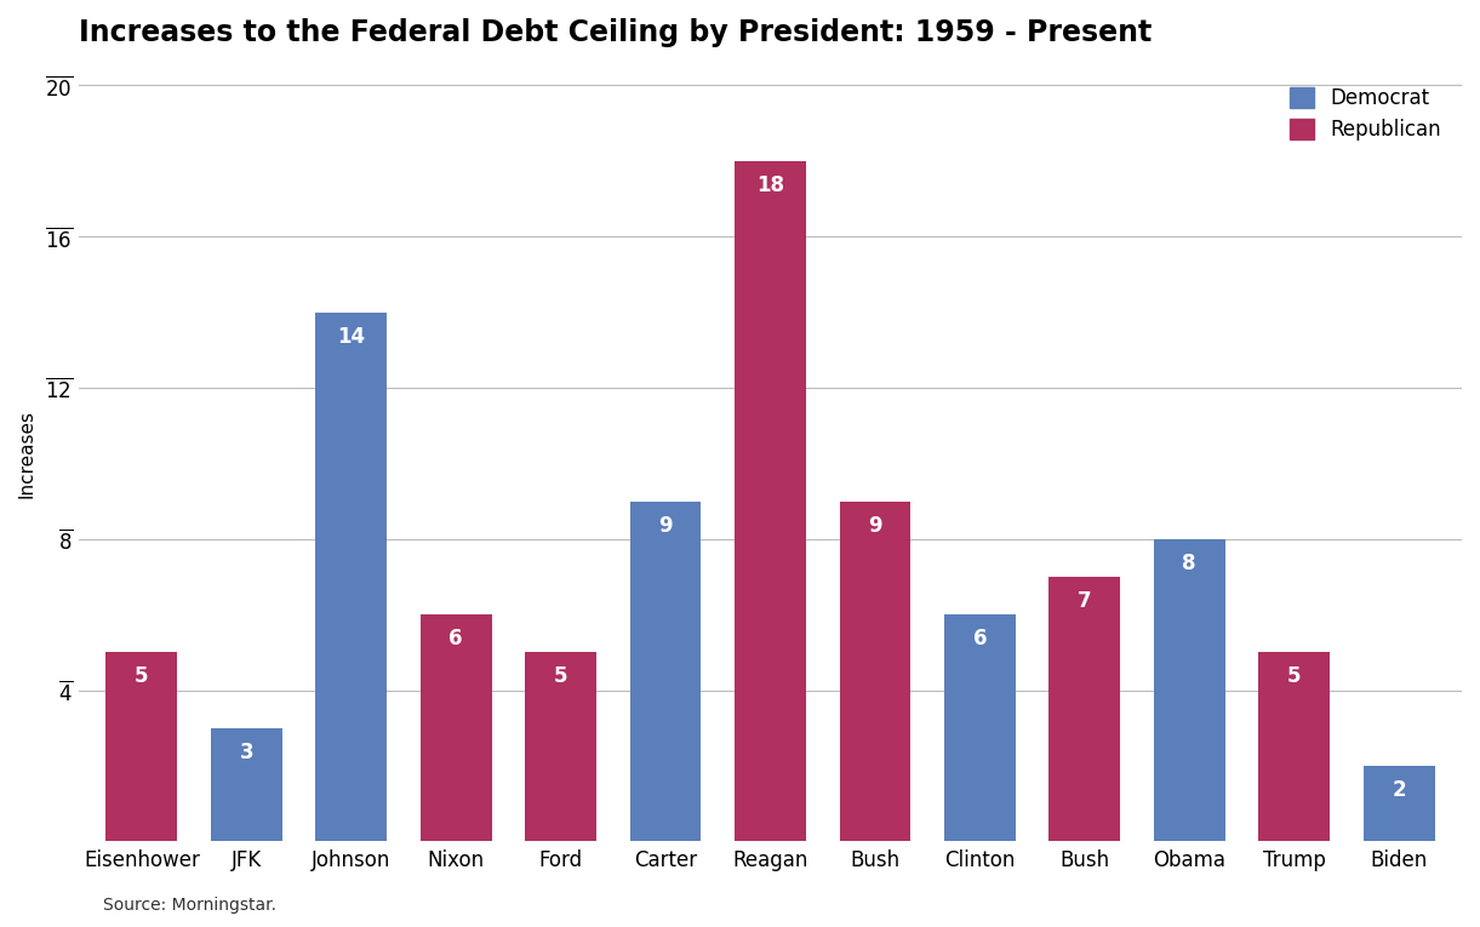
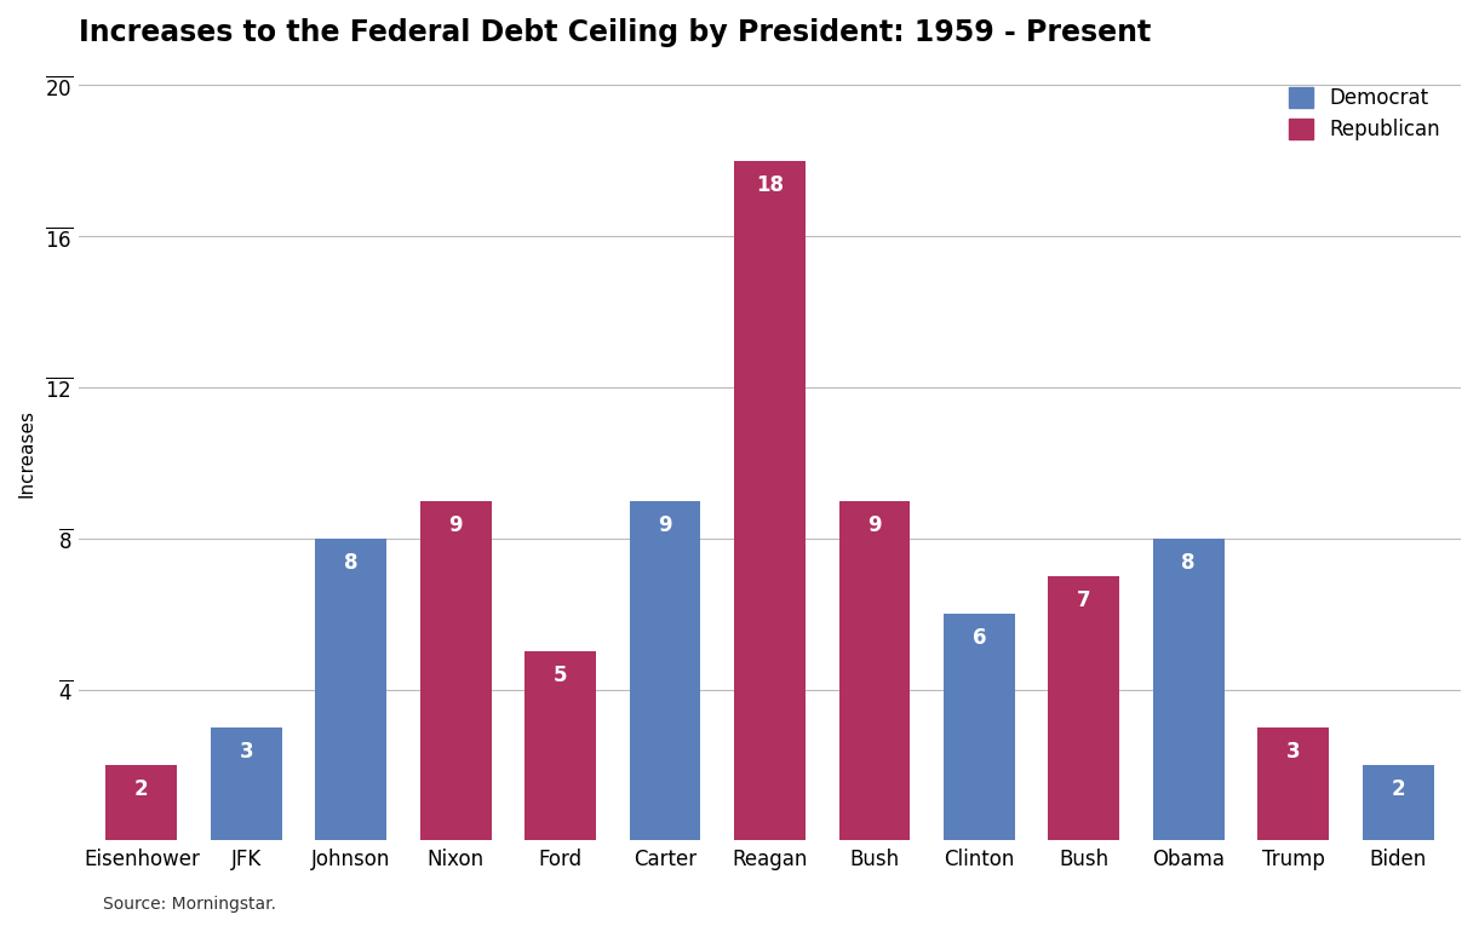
Eisenhower: 5 -> 2
Johnson: 14 -> 8
Nixon: 6 -> 9
Trump: 5 -> 3
